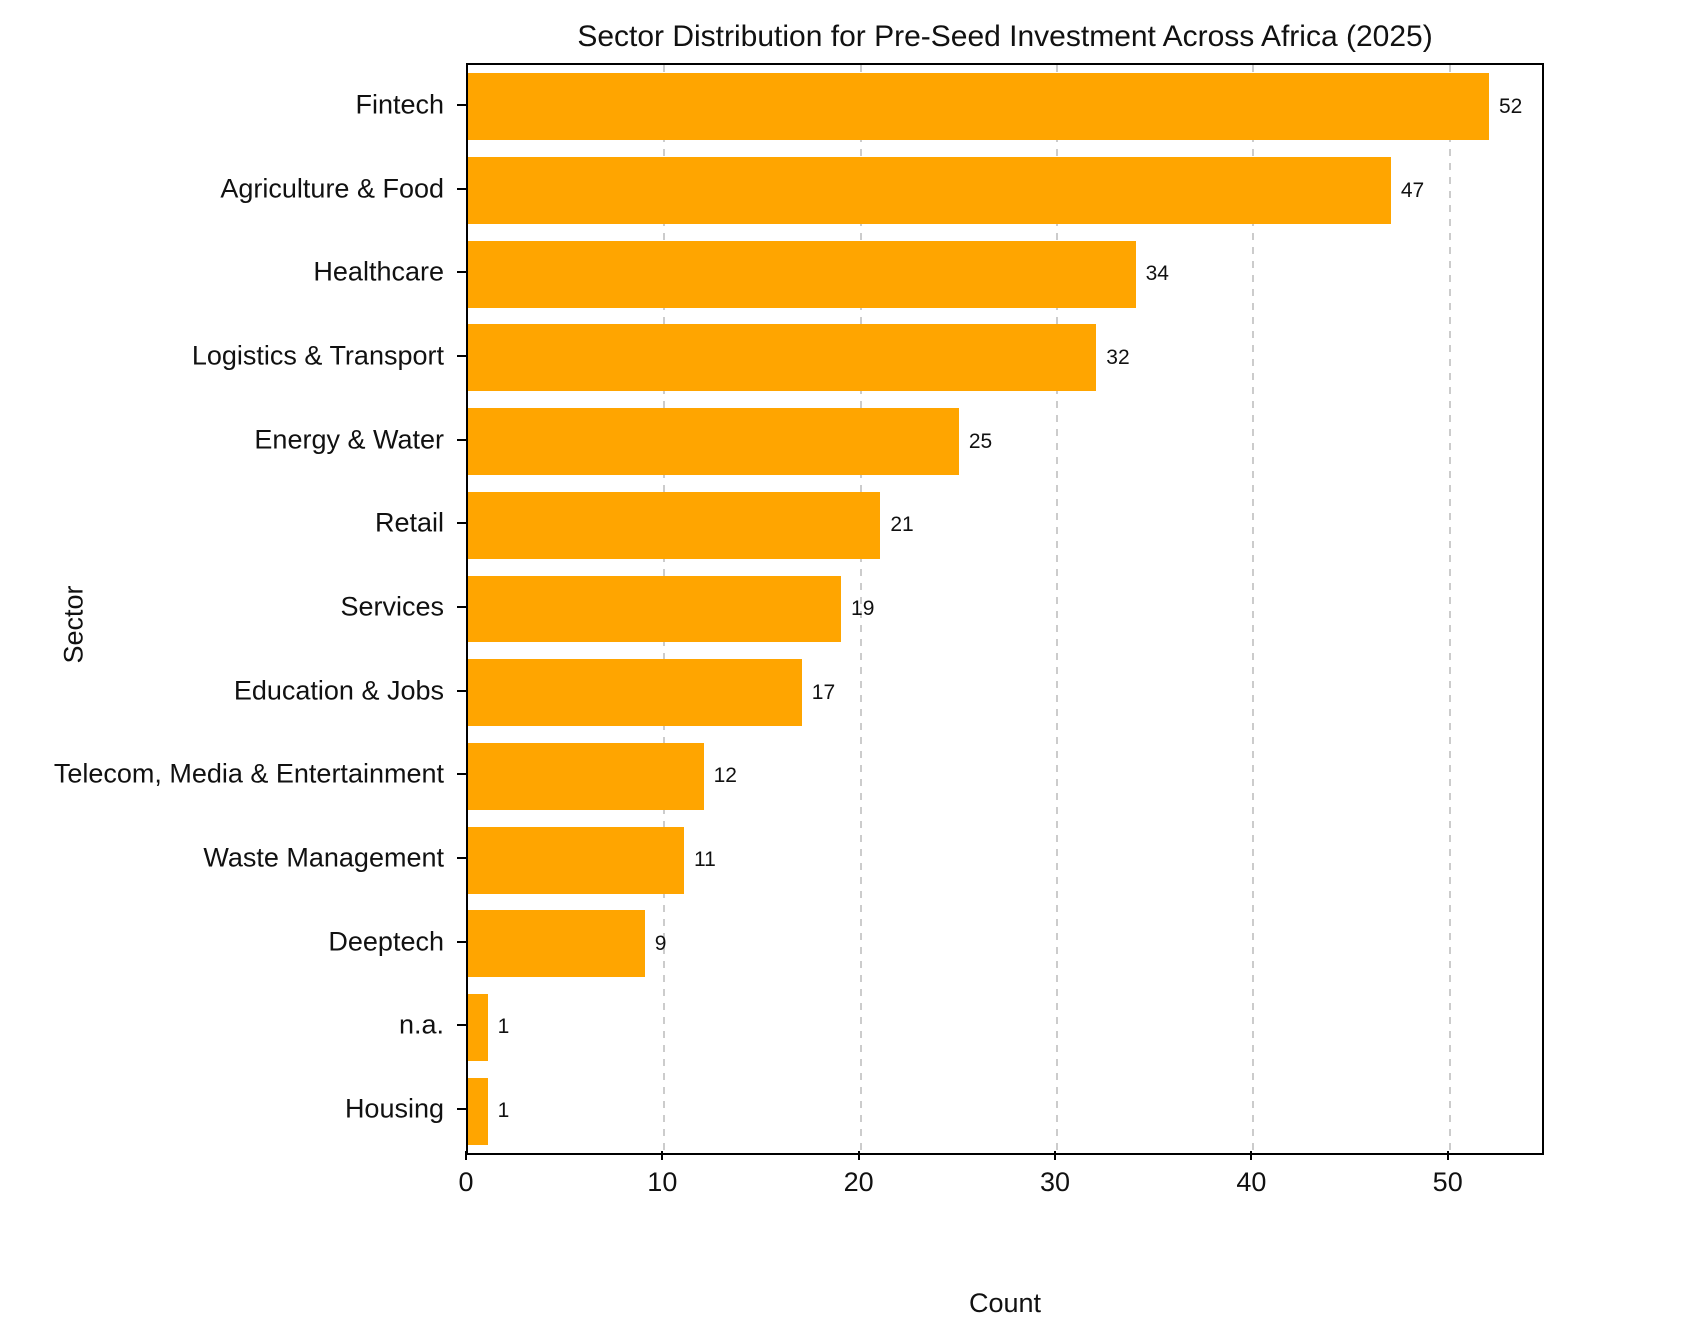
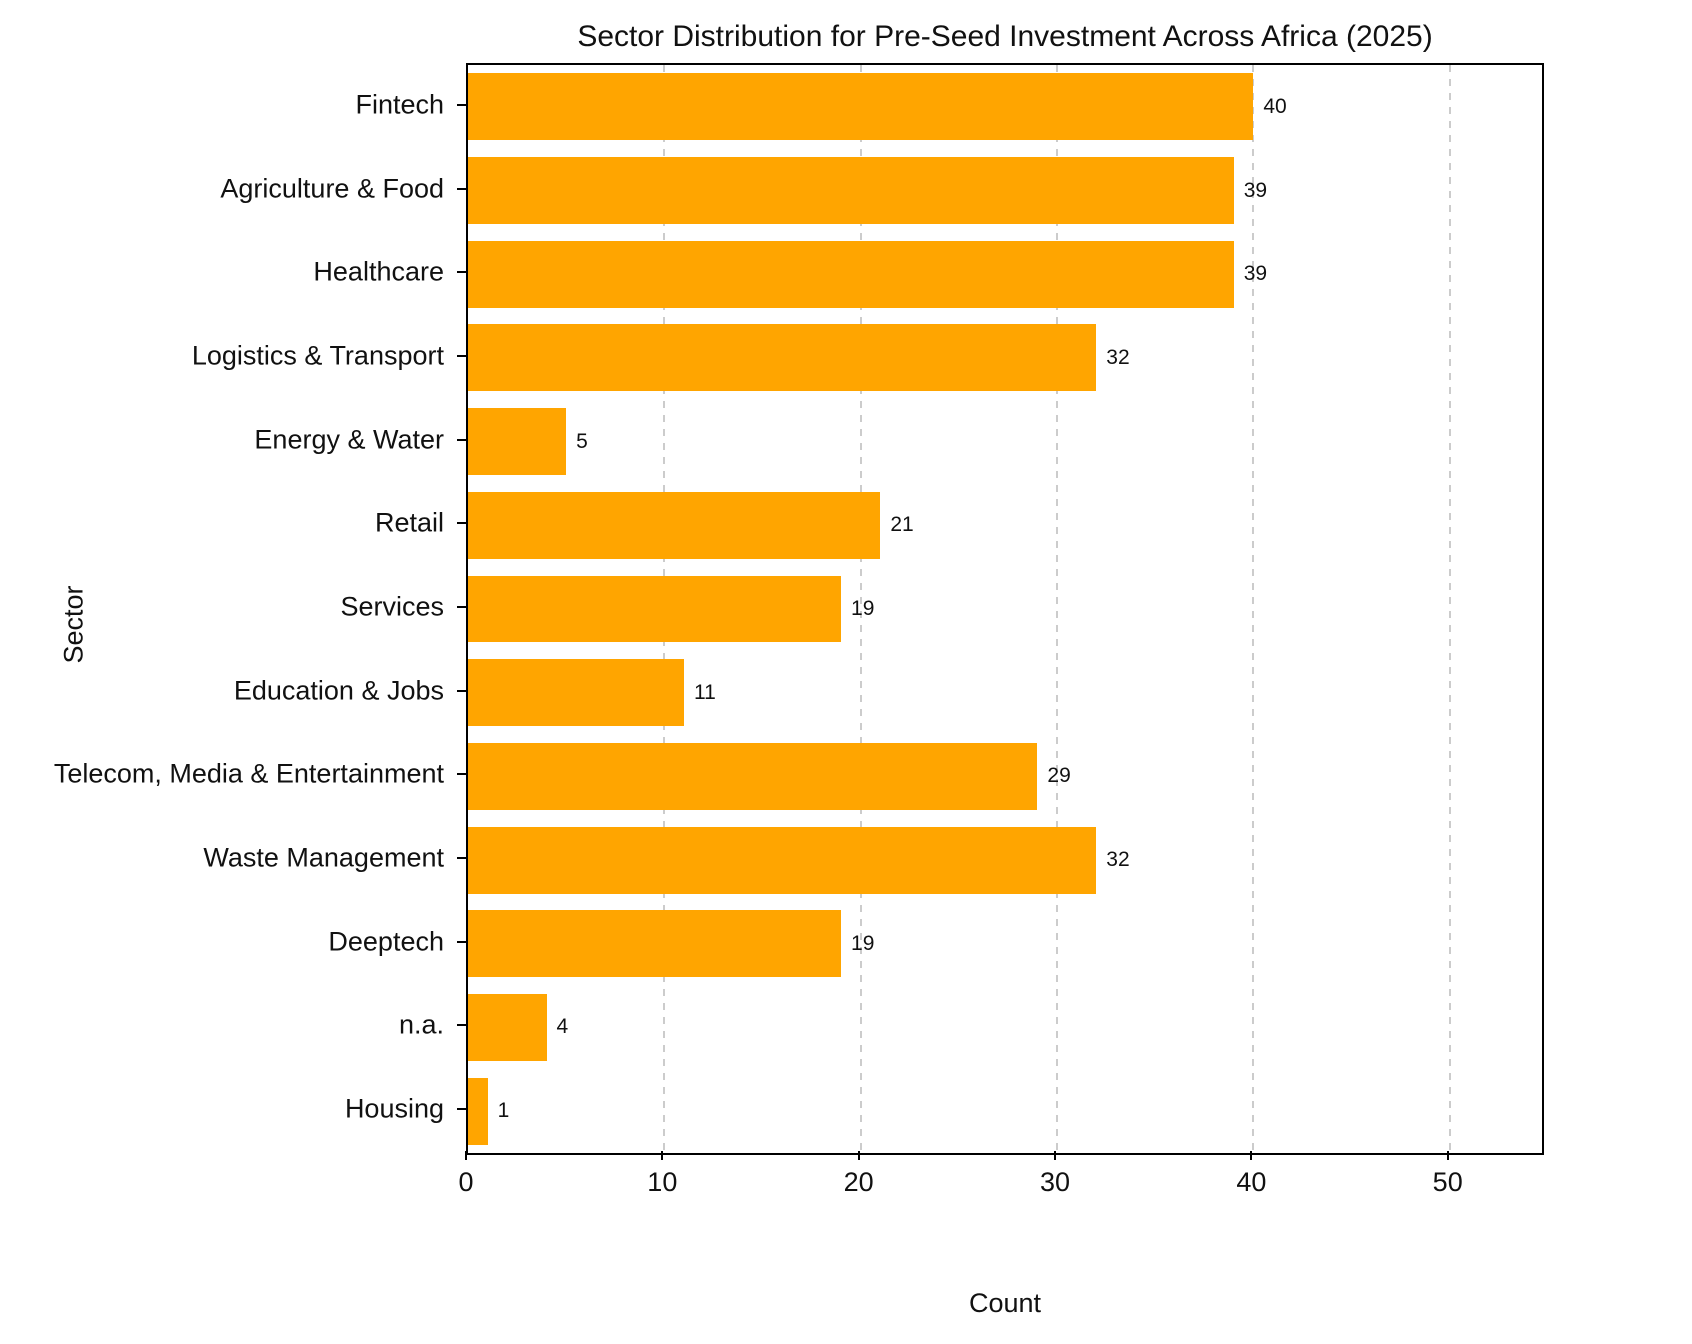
Fintech: 52 -> 40
Agriculture & Food: 47 -> 39
Healthcare: 34 -> 39
Energy & Water: 25 -> 5
Education & Jobs: 17 -> 11
Telecom, Media & Entertainment: 12 -> 29
Waste Management: 11 -> 32
Deeptech: 9 -> 19
n.a.: 1 -> 4
